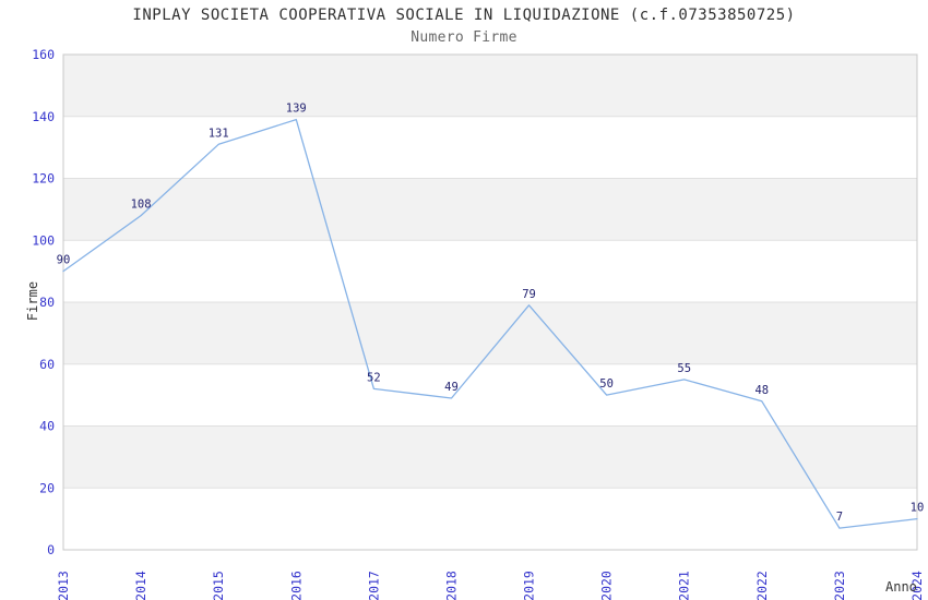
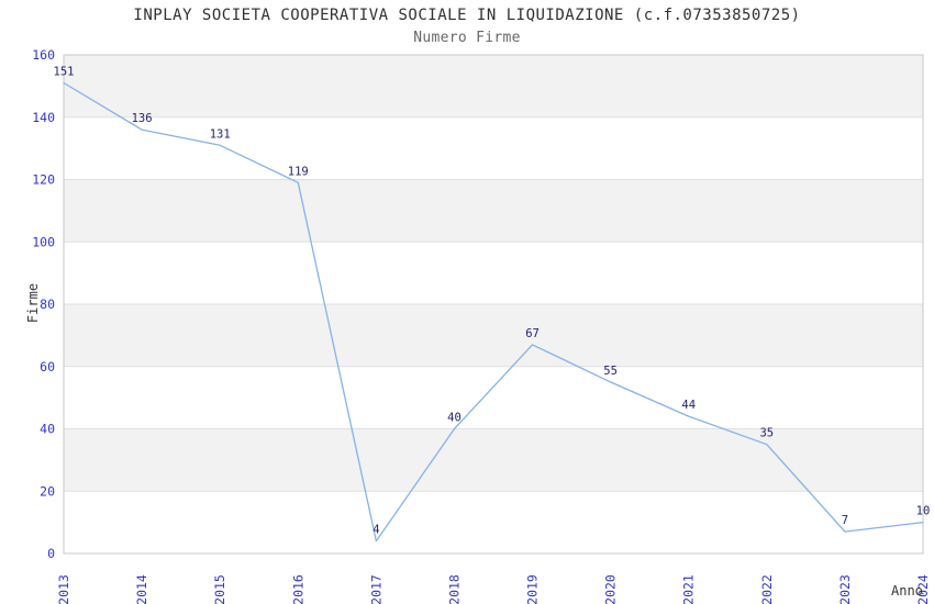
2013: 90 -> 151
2014: 108 -> 136
2016: 139 -> 119
2017: 52 -> 4
2018: 49 -> 40
2019: 79 -> 67
2020: 50 -> 55
2021: 55 -> 44
2022: 48 -> 35
